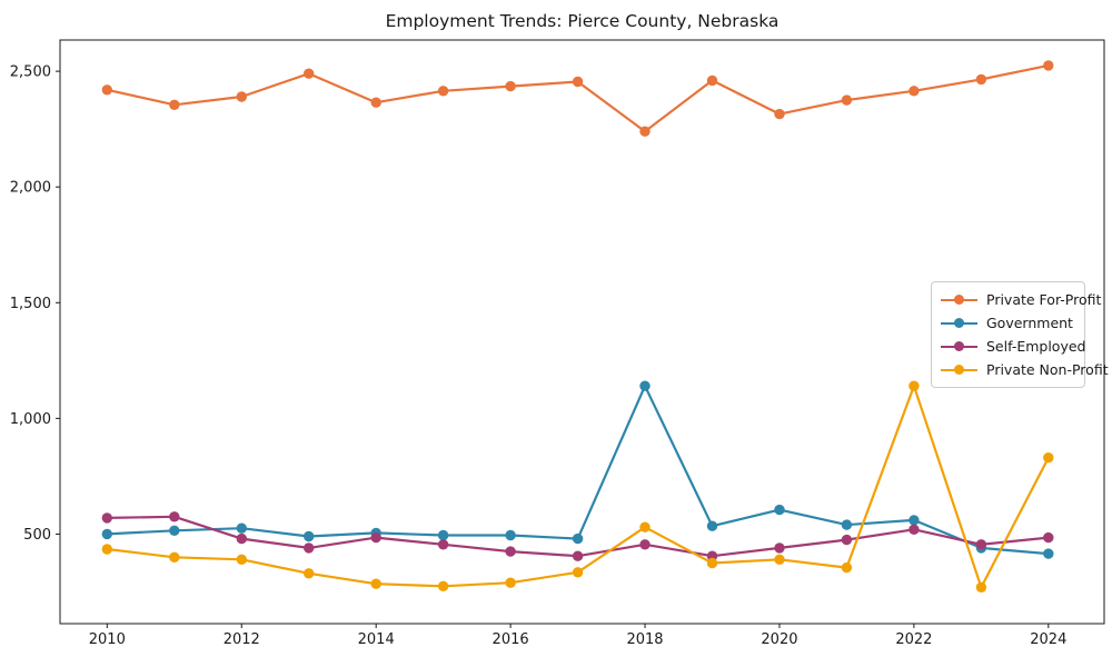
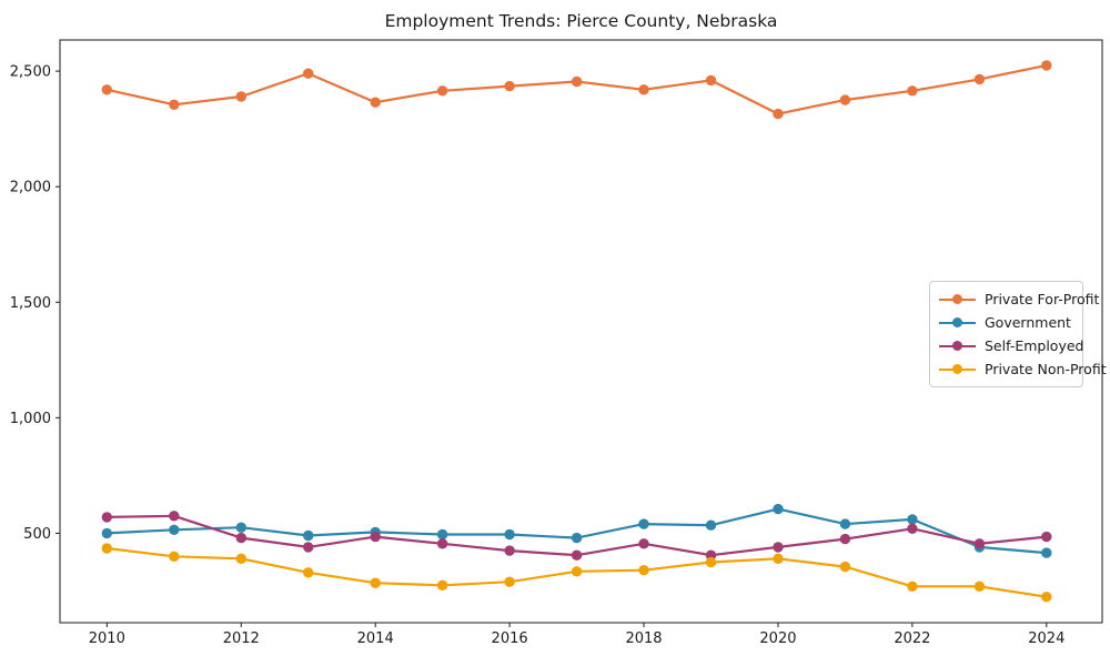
Private For-Profit/2018: 2240 -> 2420
Government/2018: 1140 -> 540
Private Non-Profit/2018: 530 -> 340
Private Non-Profit/2022: 1140 -> 270
Private Non-Profit/2024: 830 -> 220
